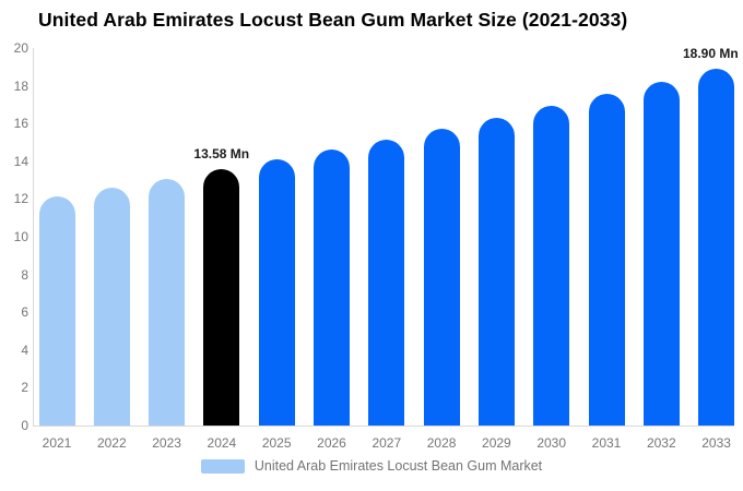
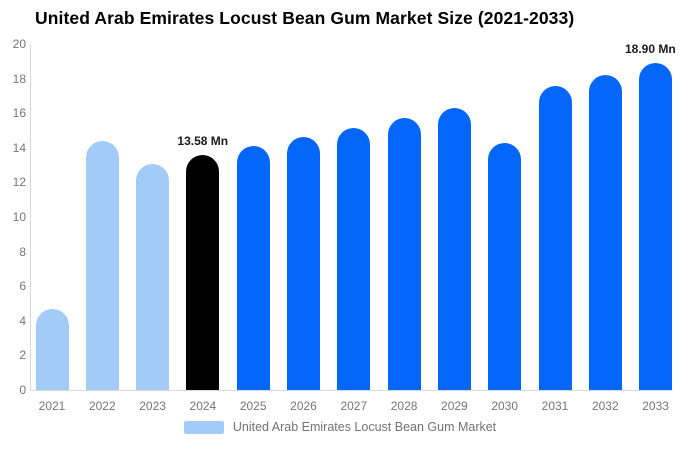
2021: 12.2 -> 4.7
2022: 12.6 -> 14.4
2030: 16.9 -> 14.3
